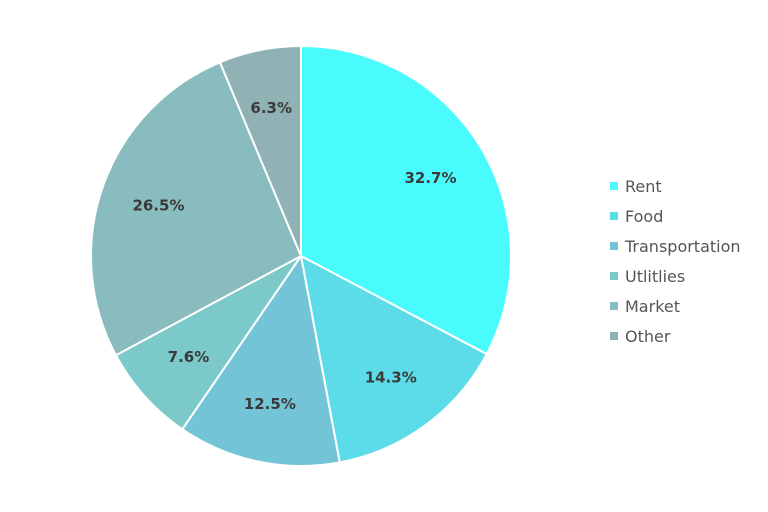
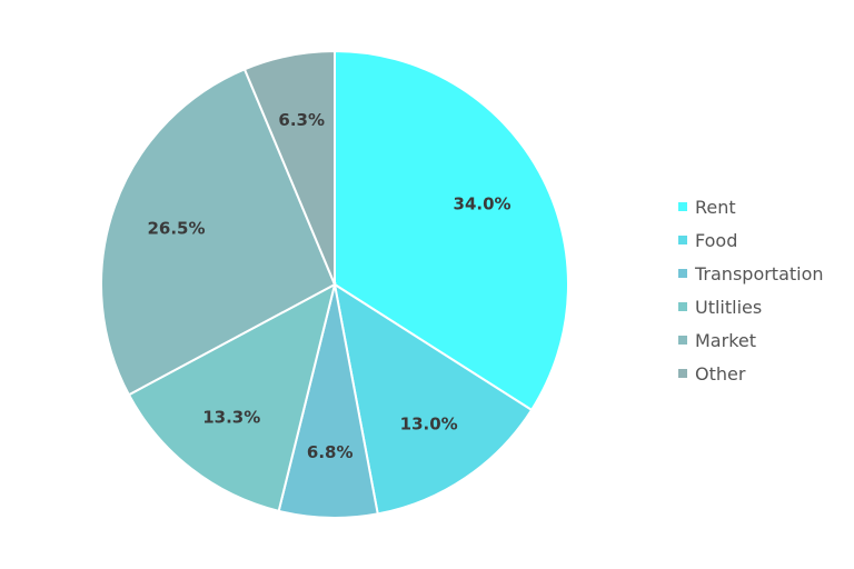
Rent: 32.7% -> 34.0%
Food: 14.3% -> 13.0%
Transportation: 12.5% -> 6.8%
Utlitlies: 7.6% -> 13.3%
